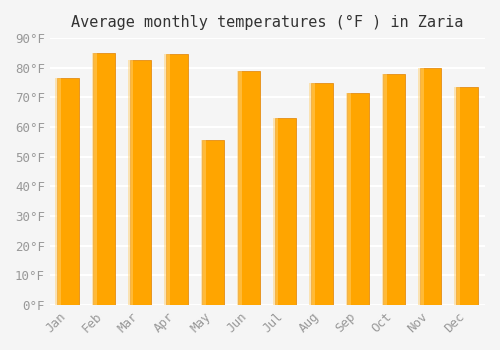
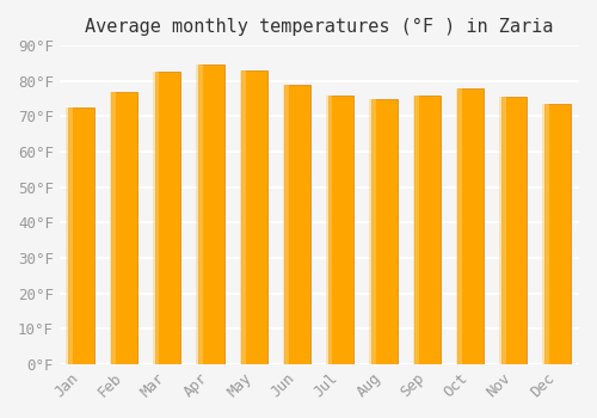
Jan: 76.5°F -> 72.5°F
Feb: 85.0°F -> 77.0°F
May: 55.5°F -> 83.0°F
Jul: 63.0°F -> 76.0°F
Sep: 71.5°F -> 76.0°F
Nov: 80.0°F -> 75.5°F
